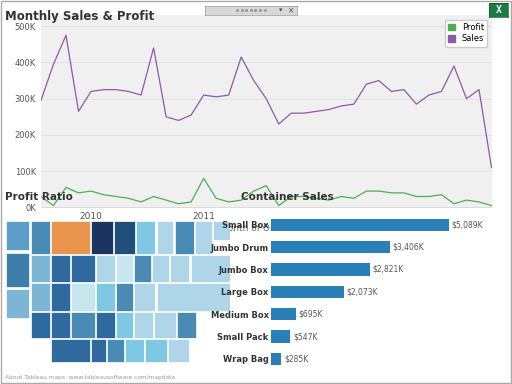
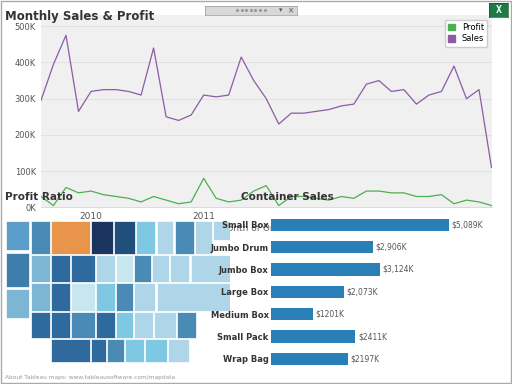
Jumbo Drum: $3,406K -> $2,906K
Jumbo Box: $2,821K -> $3,124K
Medium Box: $695K -> $1201K
Small Pack: $547K -> $2411K
Wrap Bag: $285K -> $2197K
